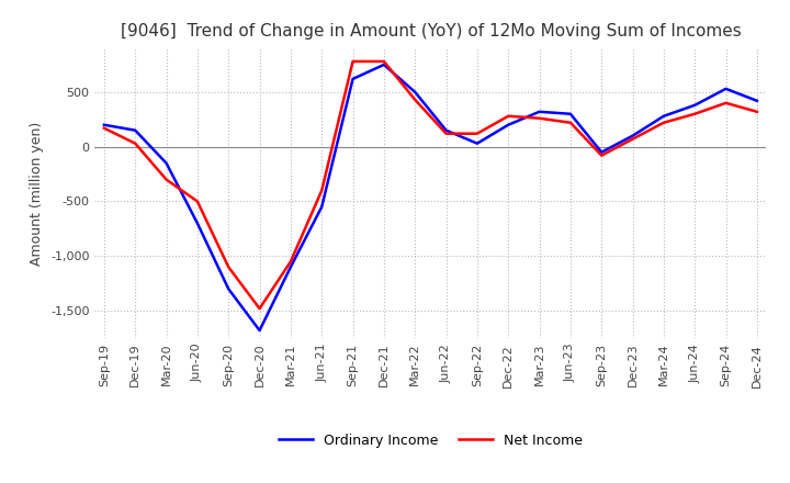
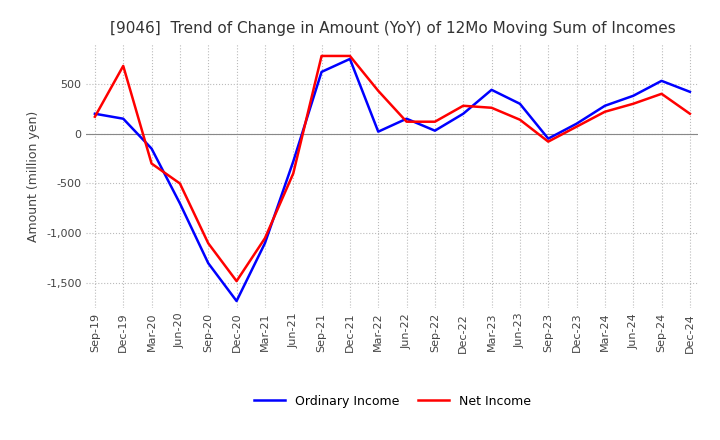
Net Income/Dec-19: 30 -> 680
Ordinary Income/Jun-21: -550 -> -280
Ordinary Income/Mar-22: 500 -> 20
Ordinary Income/Mar-23: 320 -> 440
Net Income/Jun-23: 220 -> 140
Net Income/Dec-24: 320 -> 200
